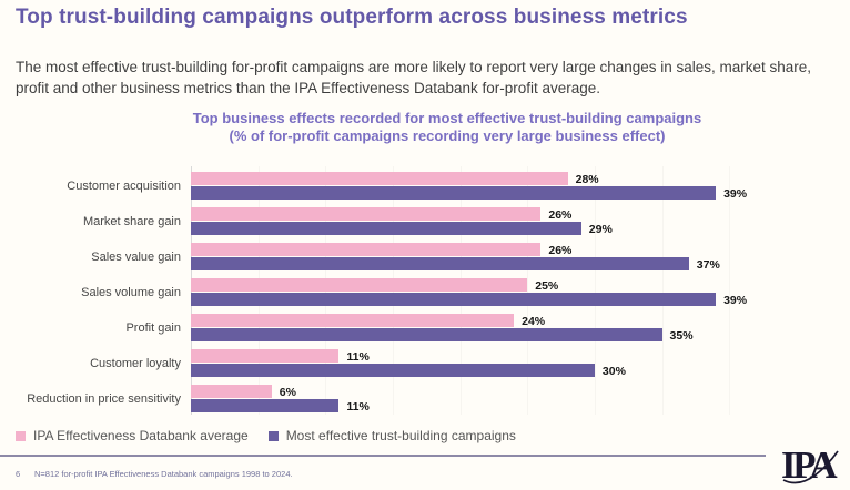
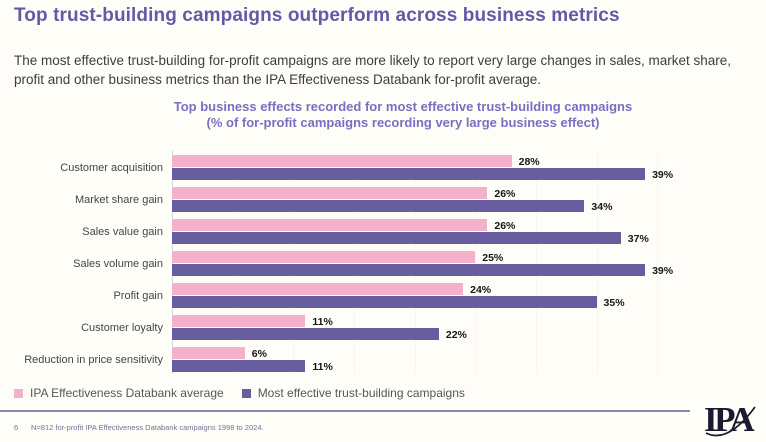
Most effective trust-building campaigns/Market share gain: 29% -> 34%
Most effective trust-building campaigns/Customer loyalty: 30% -> 22%
